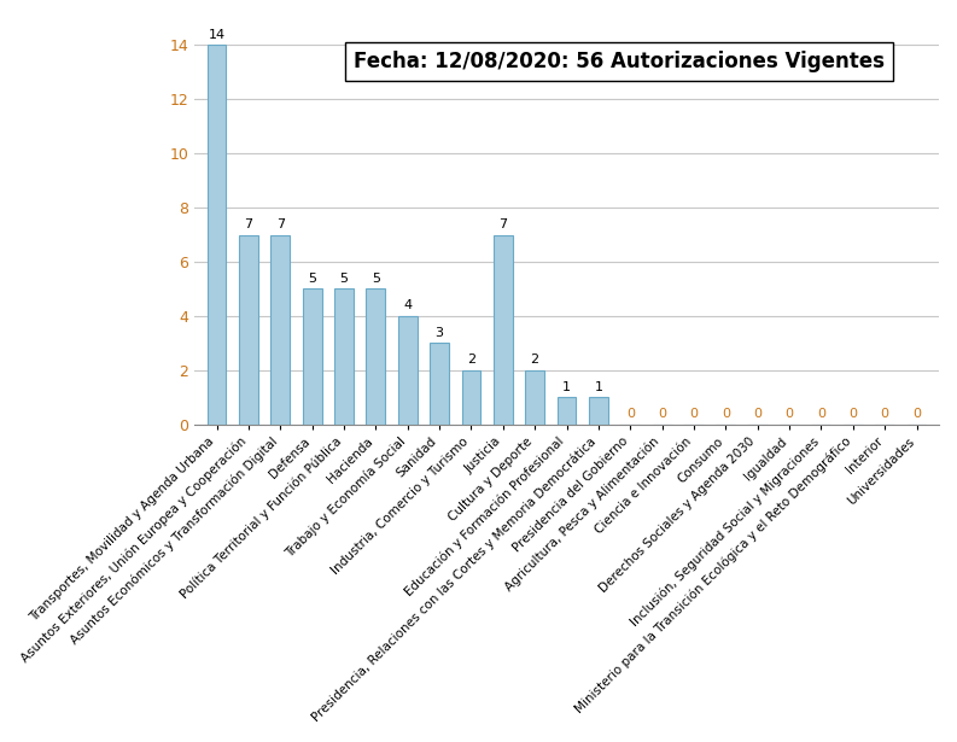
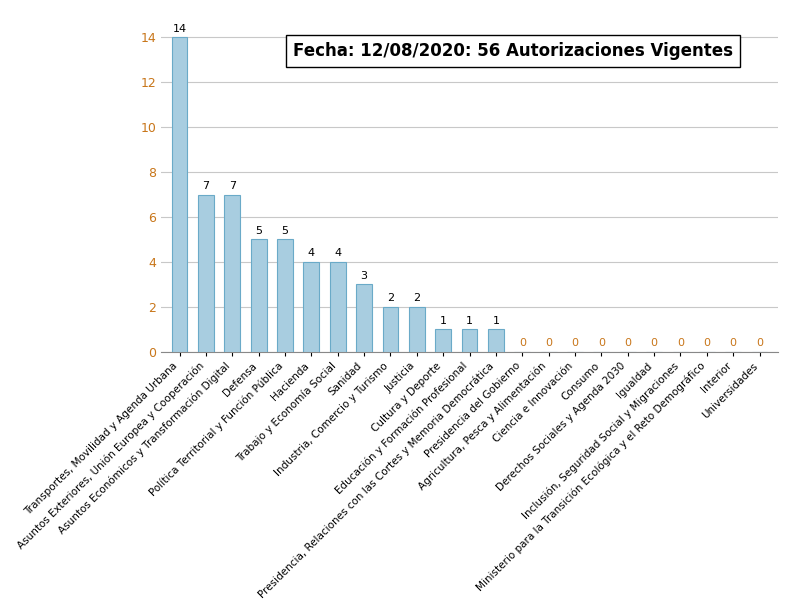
Hacienda: 5 -> 4
Justicia: 7 -> 2
Cultura y Deporte: 2 -> 1
